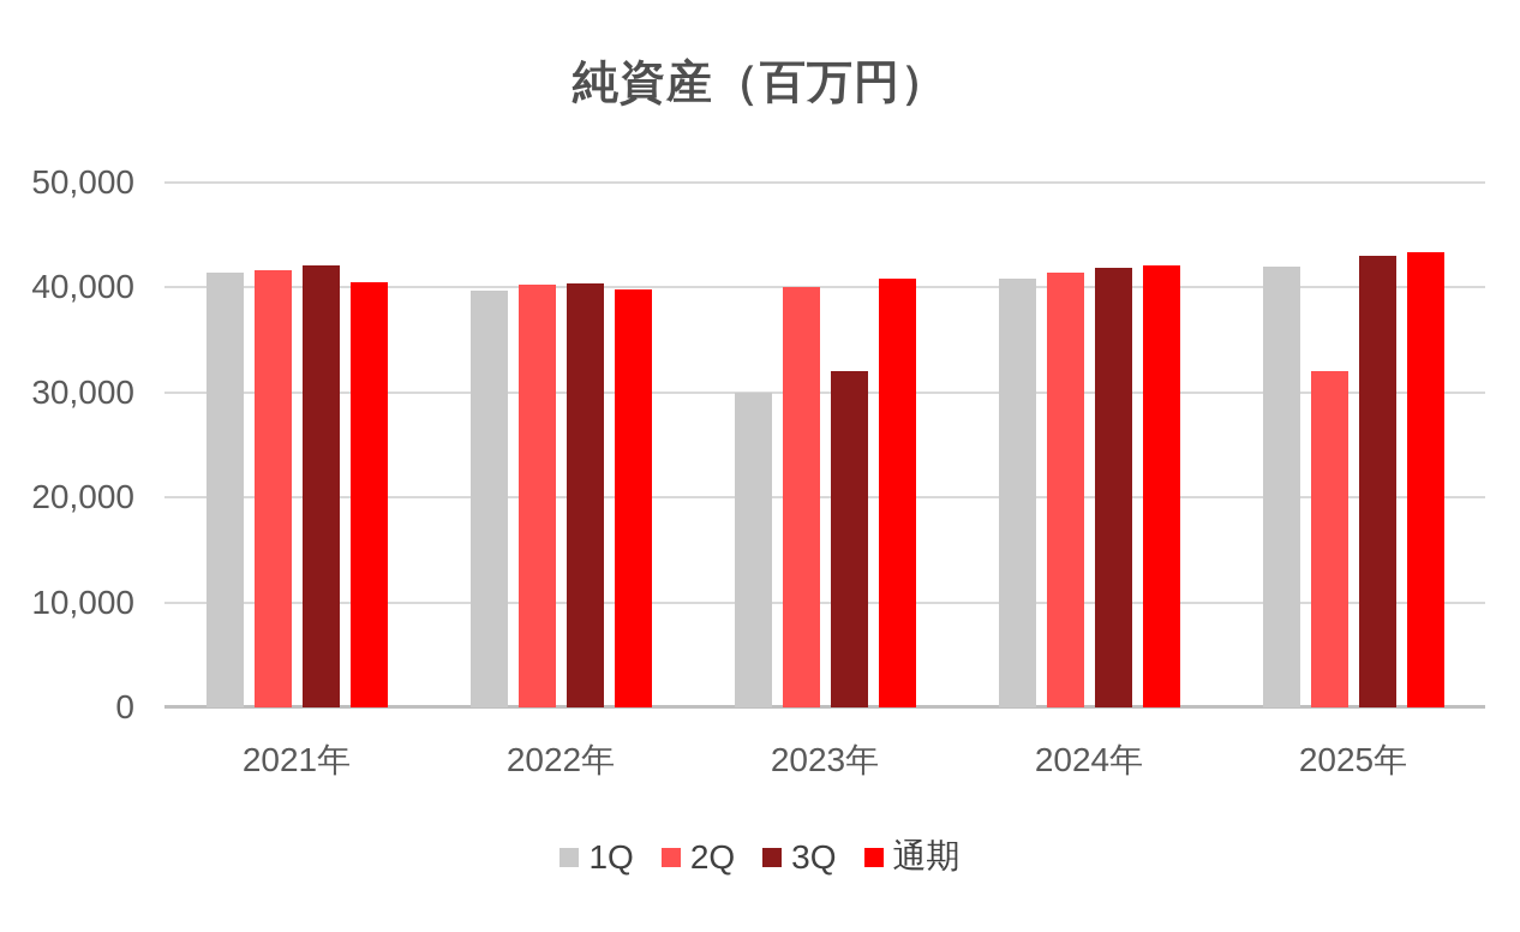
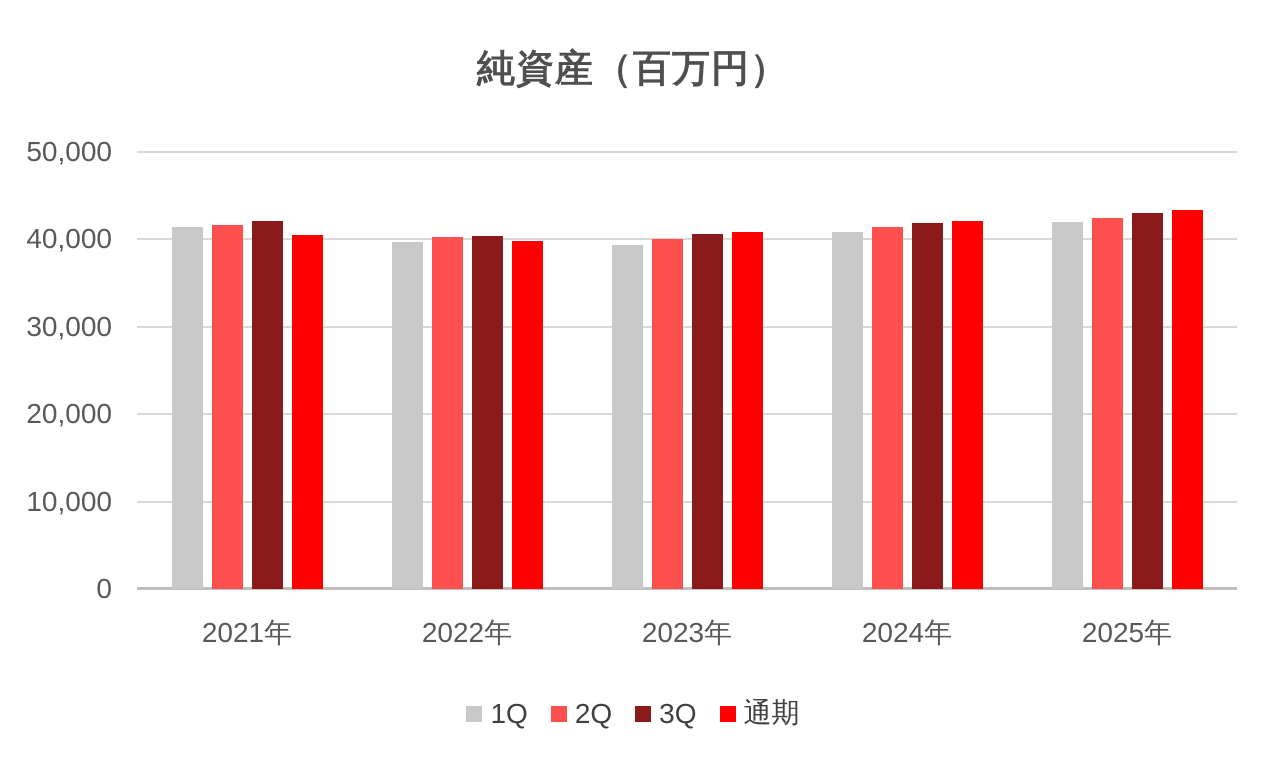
1Q/2023年: 30000 -> 39000
3Q/2023年: 32000 -> 41000
2Q/2025年: 32000 -> 42000
